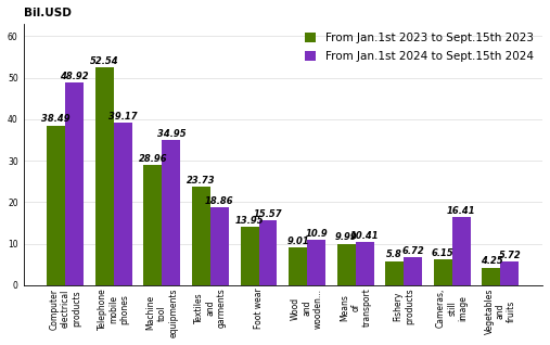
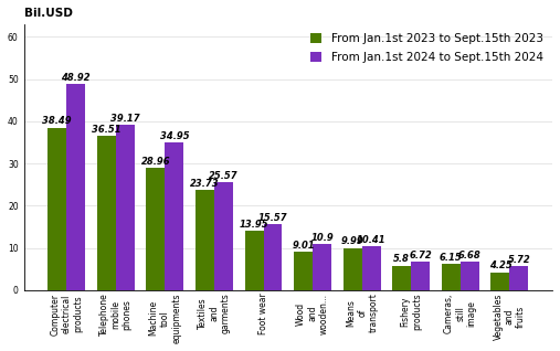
From Jan.1st 2023 to Sept.15th 2023/Telephone mobile phones: 52.54 -> 36.51
From Jan.1st 2024 to Sept.15th 2024/Textiles and garments: 18.86 -> 25.57
From Jan.1st 2024 to Sept.15th 2024/Cameras, still image: 16.41 -> 6.68
